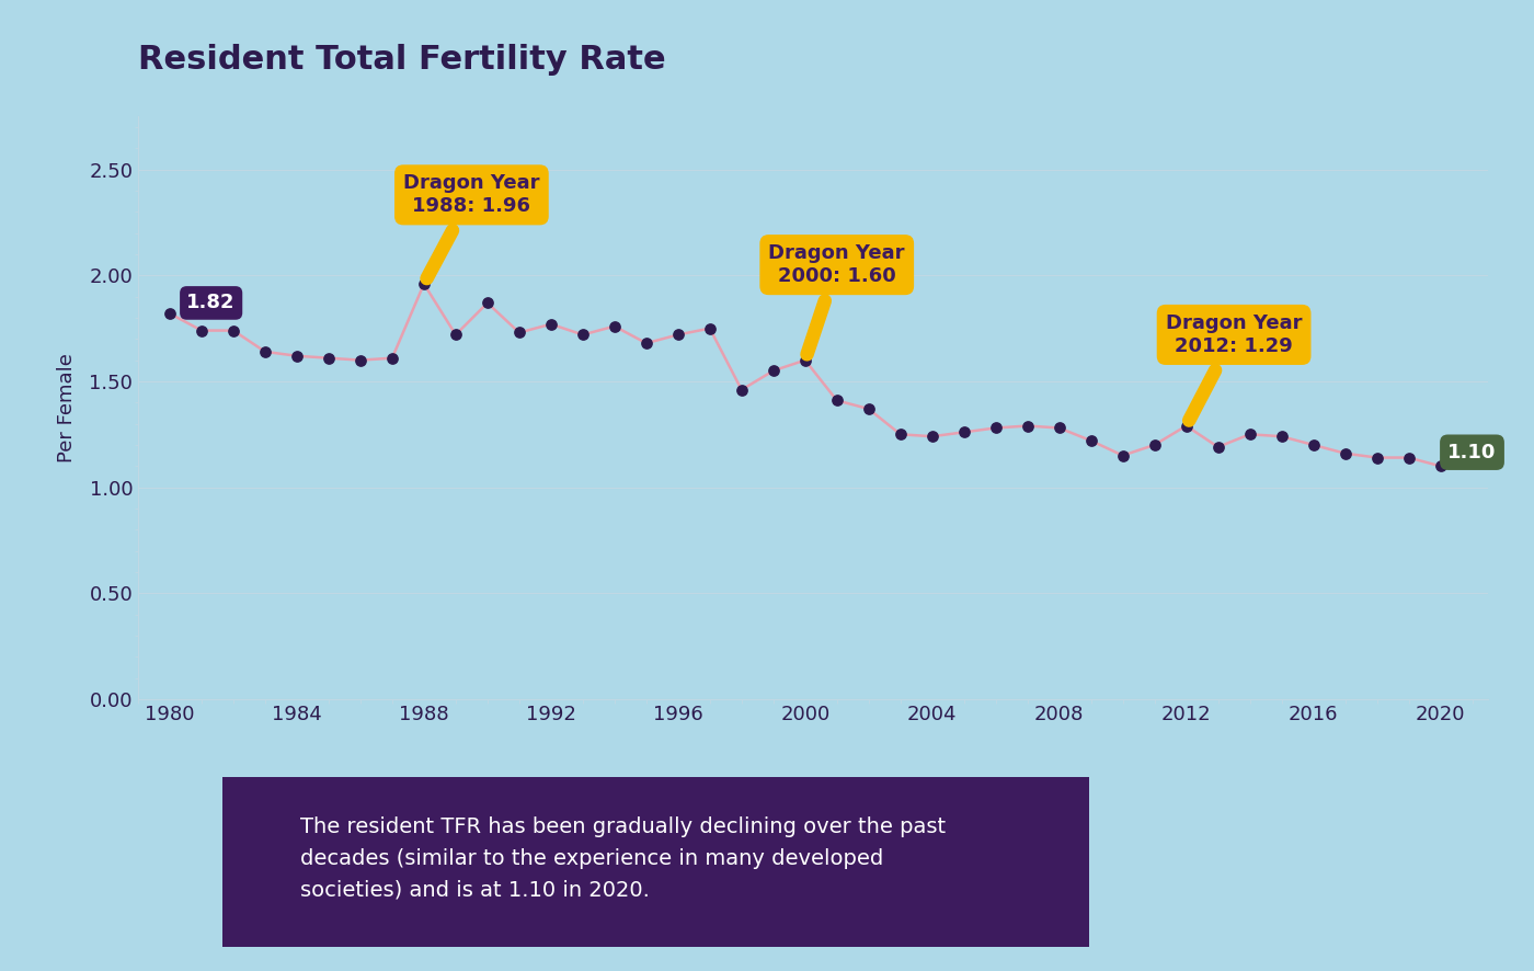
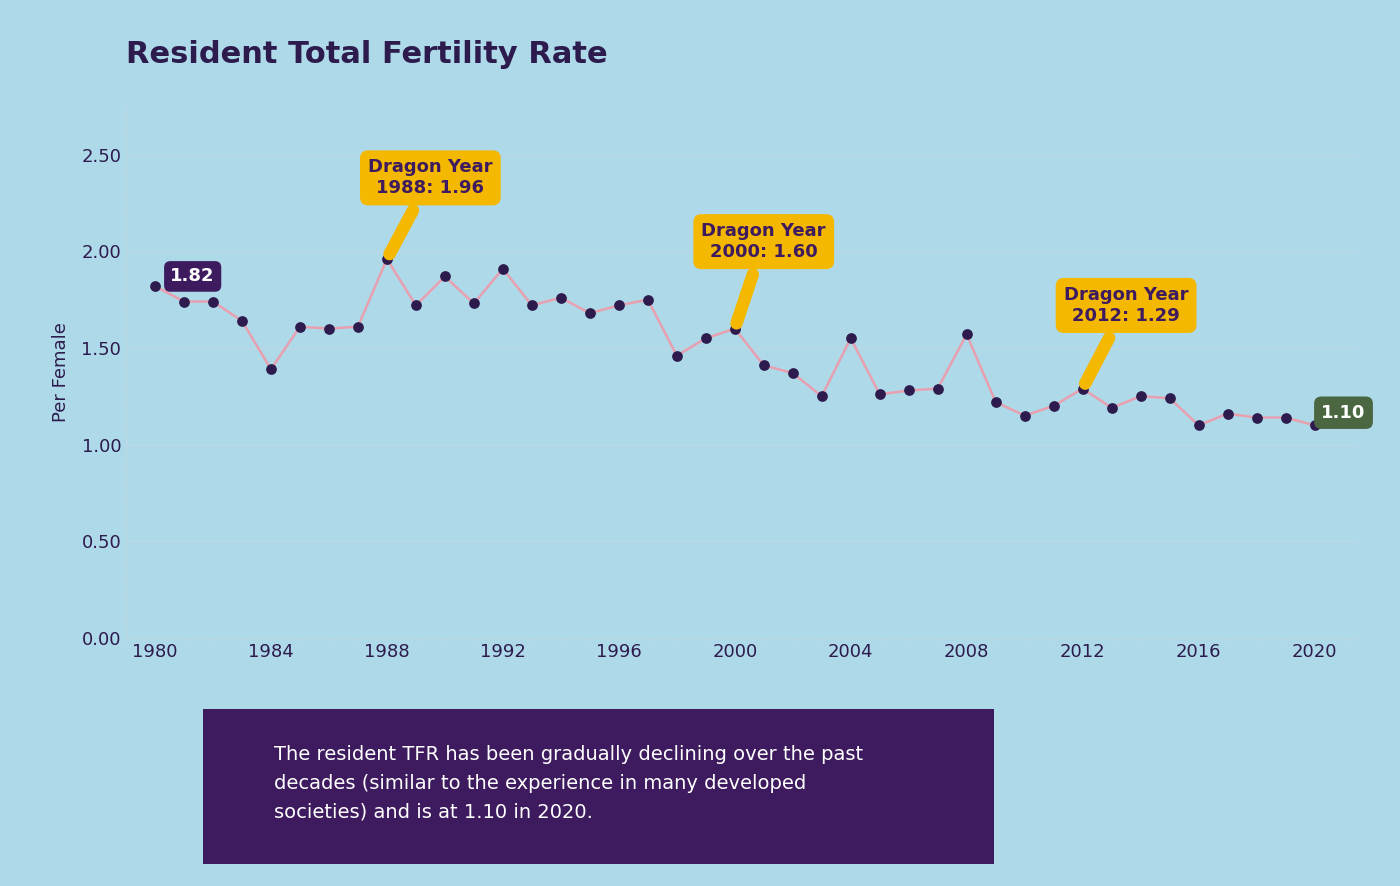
1984: 1.62 -> 1.39
1992: 1.77 -> 1.91
2004: 1.24 -> 1.55
2008: 1.28 -> 1.57
2016: 1.20 -> 1.10
